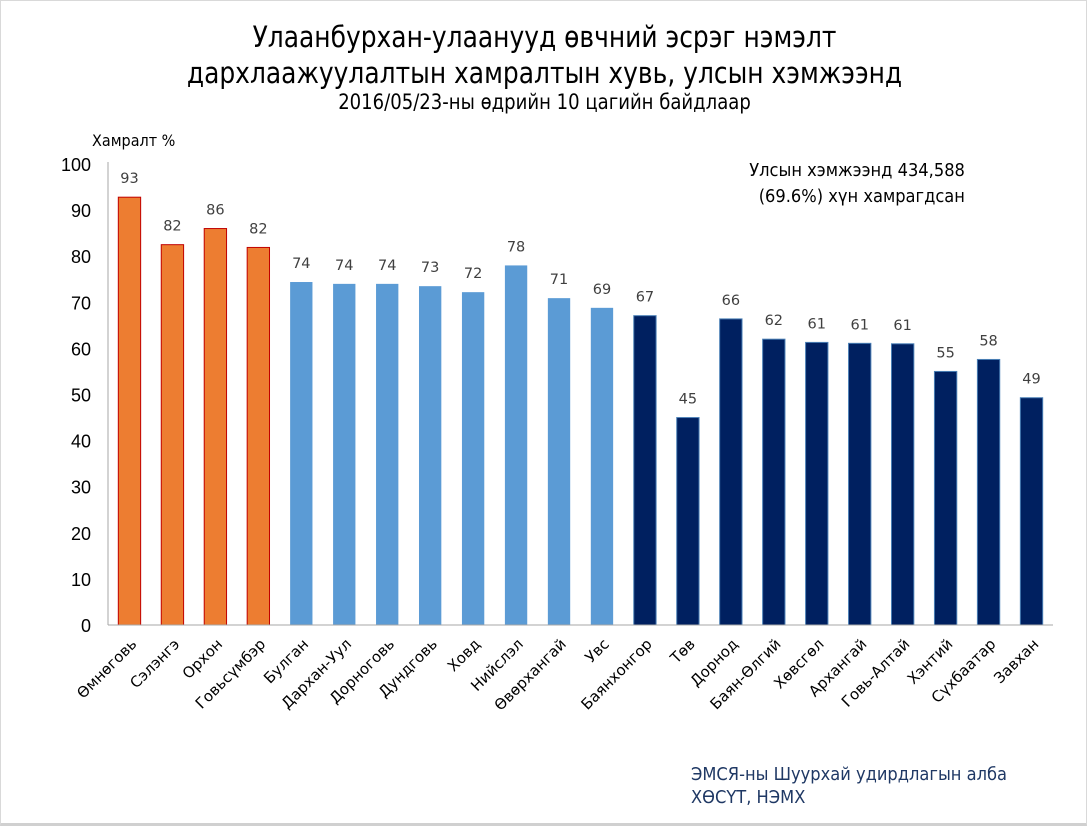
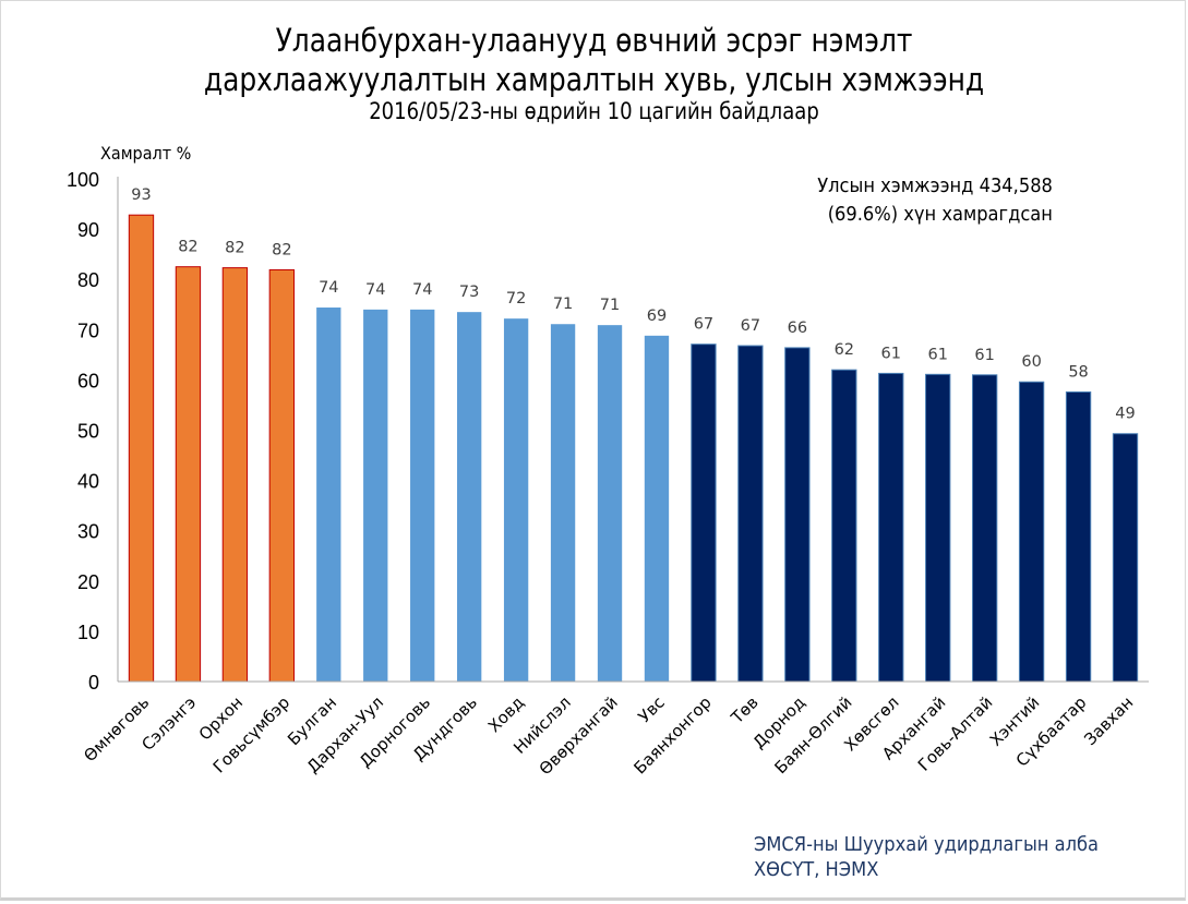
Орхон: 86 -> 82
Нийслэл: 78 -> 71
Төв: 45 -> 67
Хэнтий: 55 -> 60
